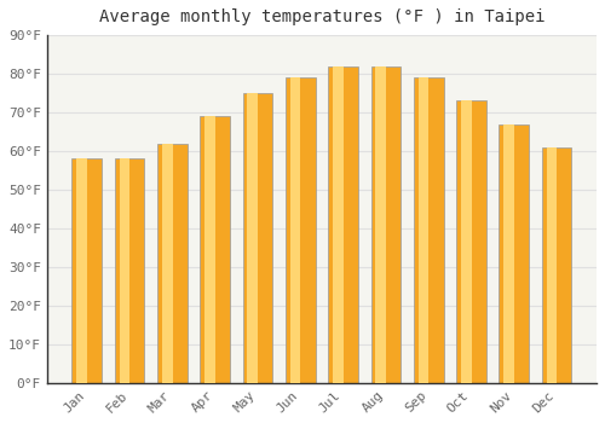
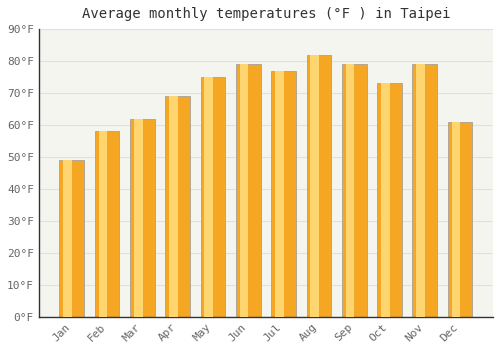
Jan: 58°F -> 49°F
Jul: 82°F -> 77°F
Nov: 67°F -> 79°F
